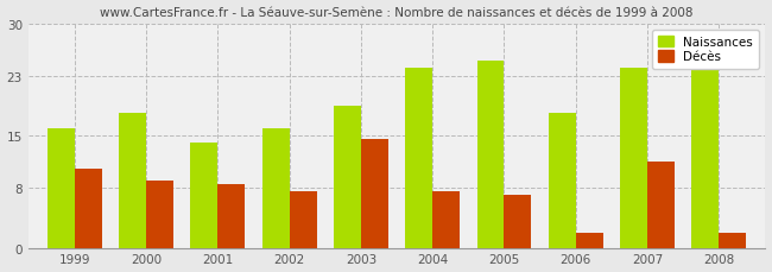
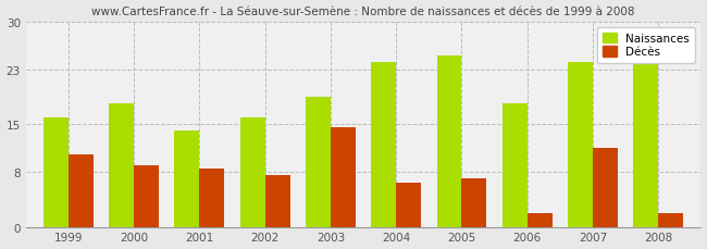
Décès/2004: 7.5 -> 6.4
